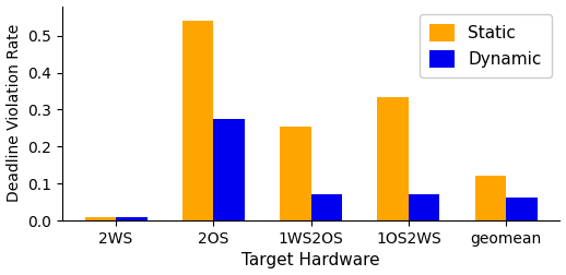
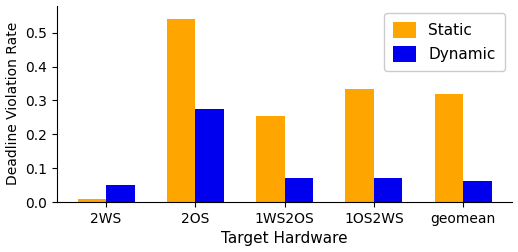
Dynamic/2WS: 0.010 -> 0.050
Static/geomean: 0.120 -> 0.320
